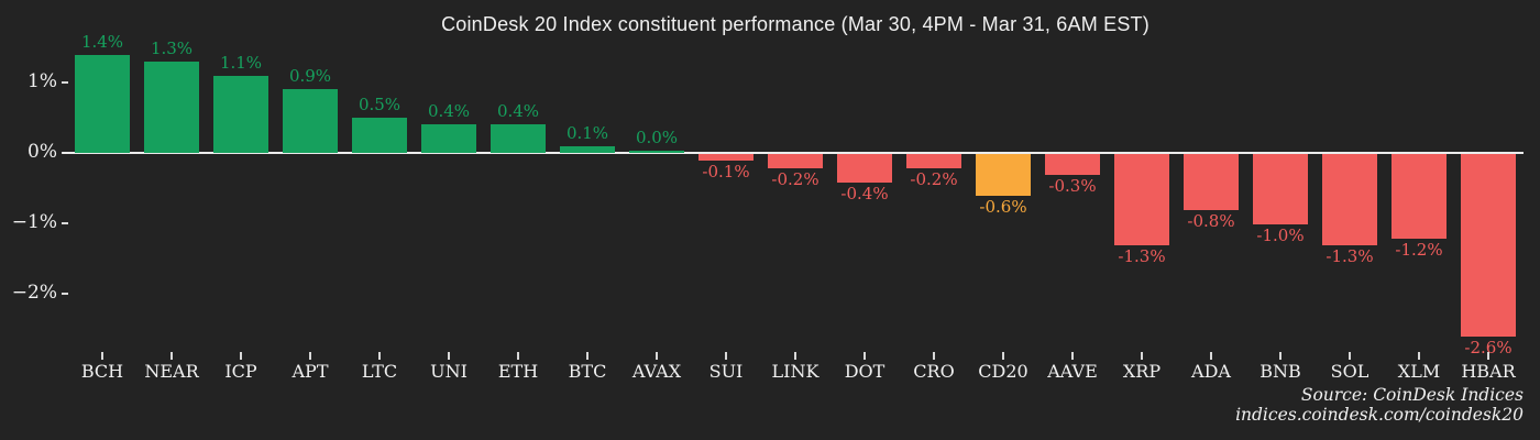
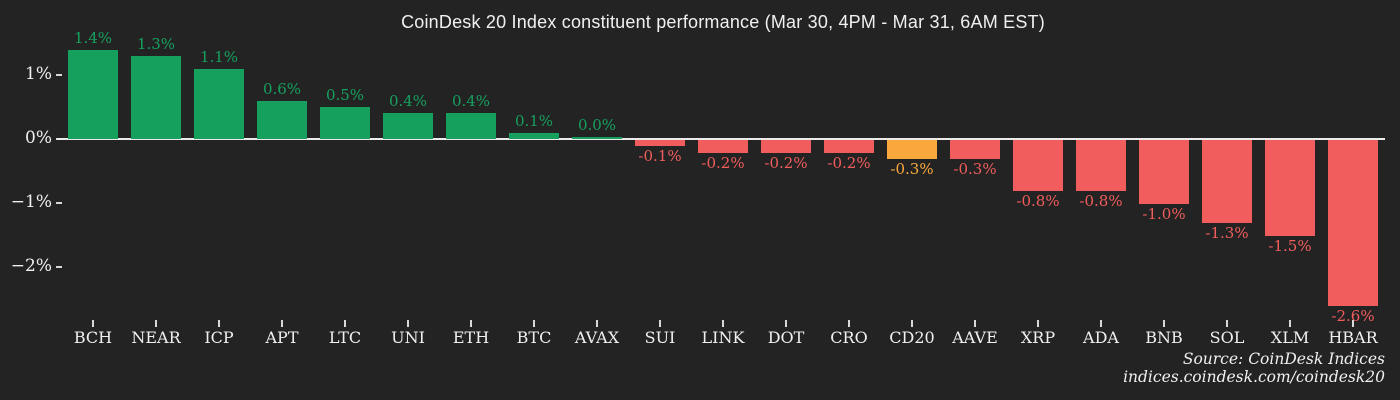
APT: 0.9% -> 0.6%
DOT: -0.4% -> -0.2%
CD20: -0.6% -> -0.3%
XRP: -1.3% -> -0.8%
XLM: -1.2% -> -1.5%
